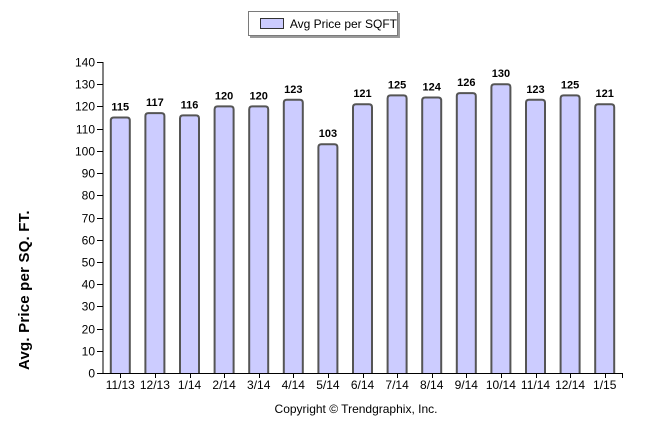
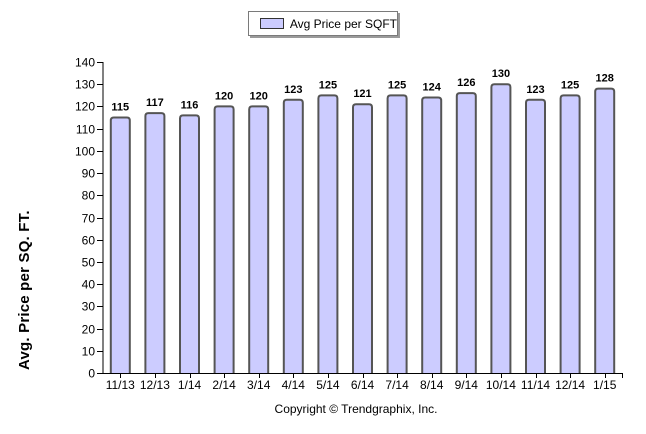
5/14: 103 -> 125
1/15: 121 -> 128
